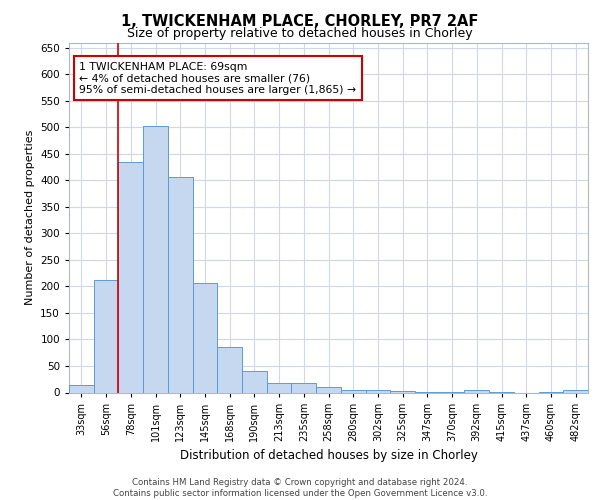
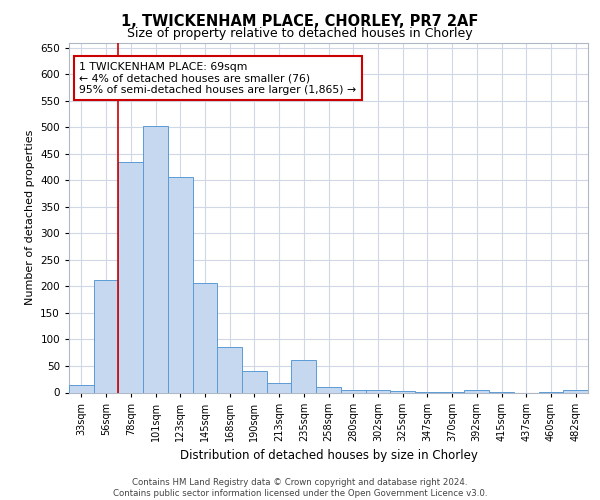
235sqm: 17 -> 62
